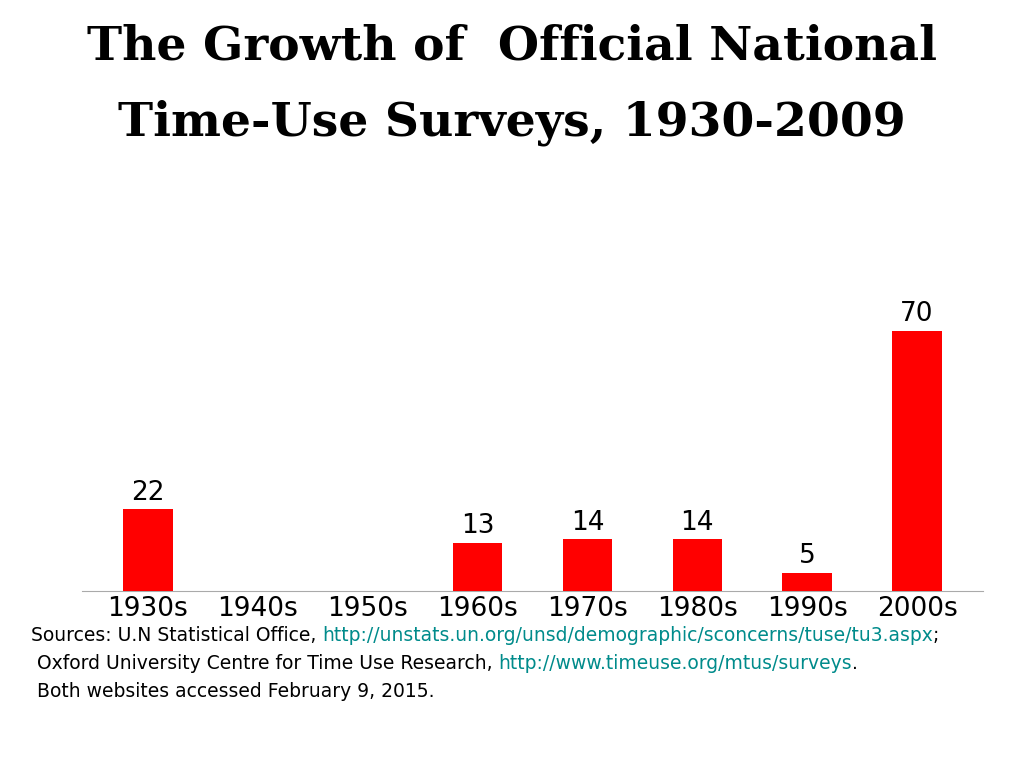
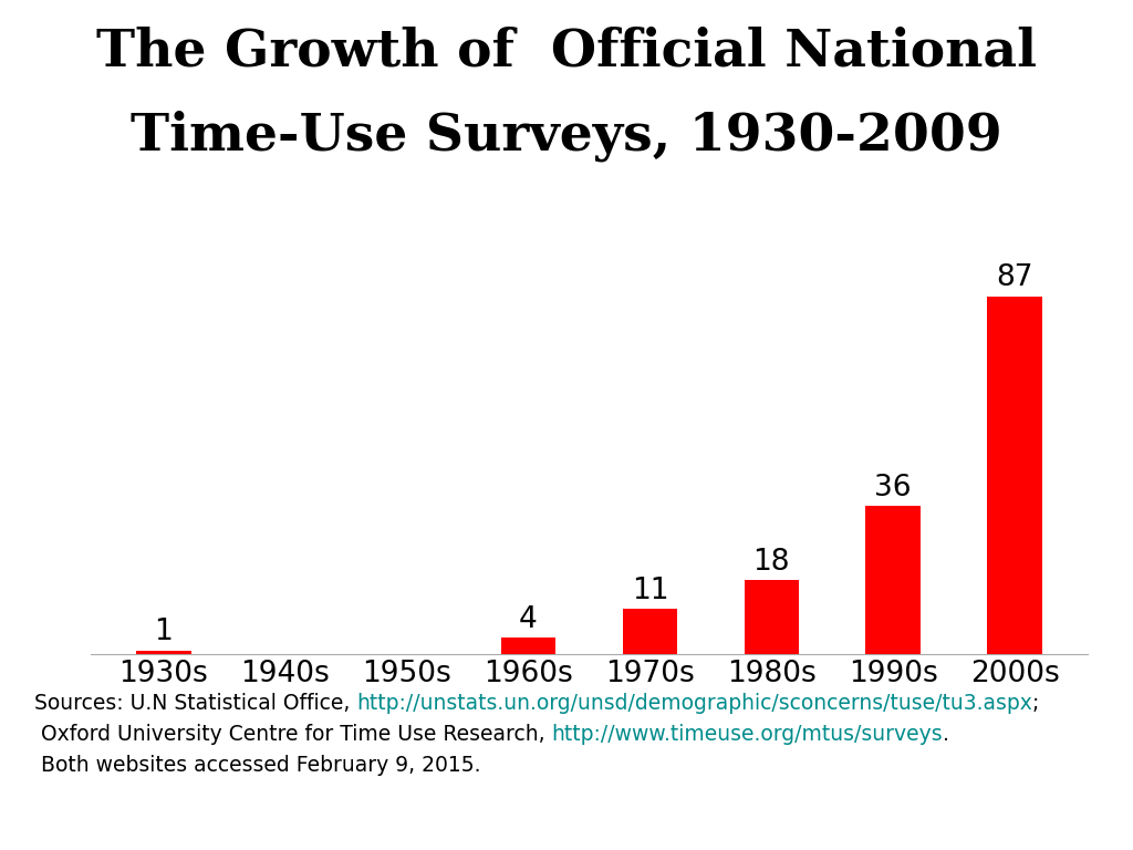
1930s: 22 -> 1
1960s: 13 -> 4
1970s: 14 -> 11
1980s: 14 -> 18
1990s: 5 -> 36
2000s: 70 -> 87
